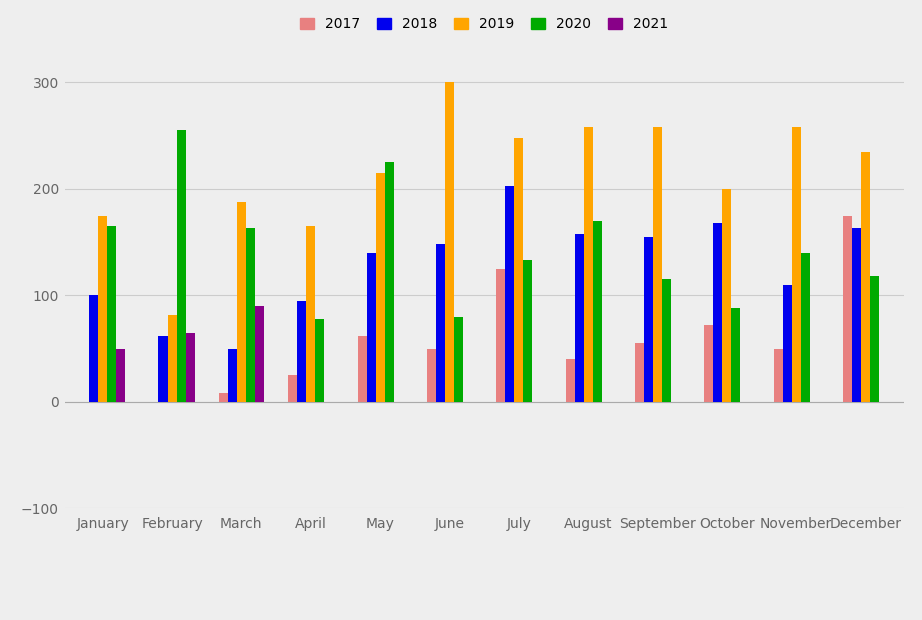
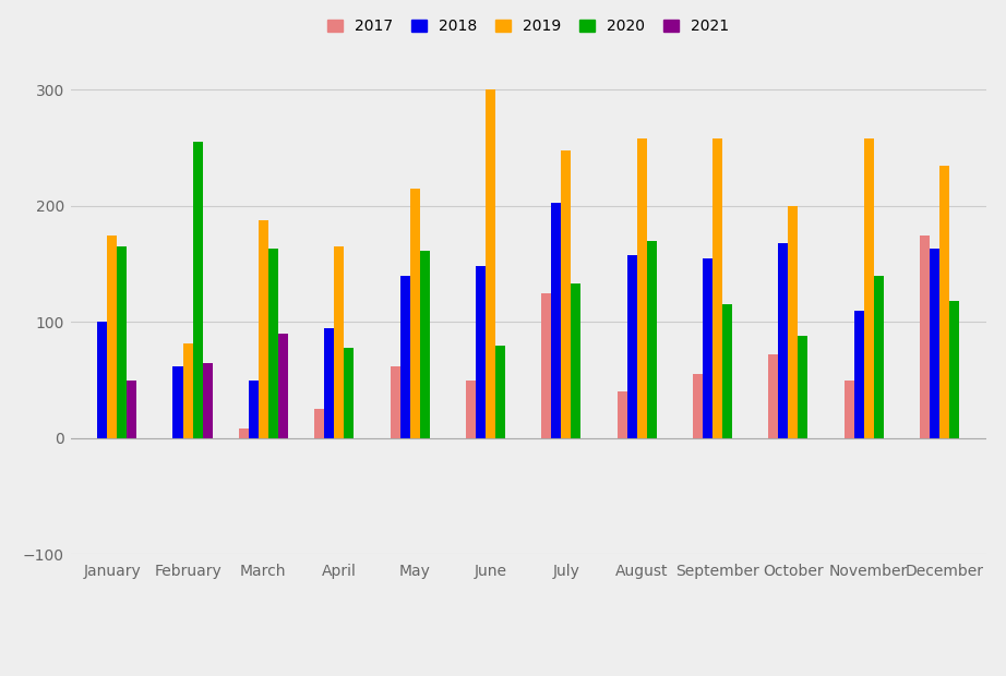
2020/May: 225 -> 161
